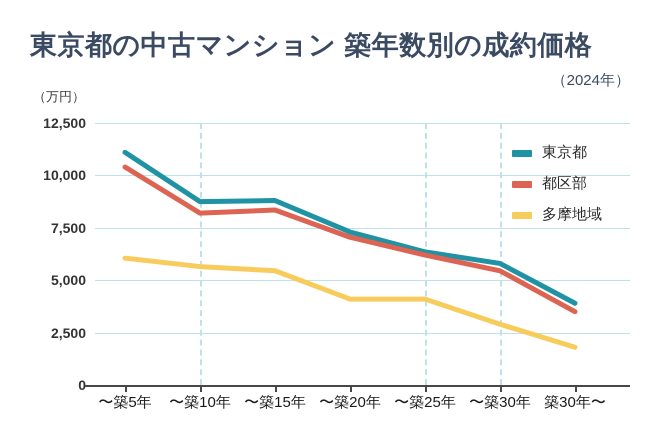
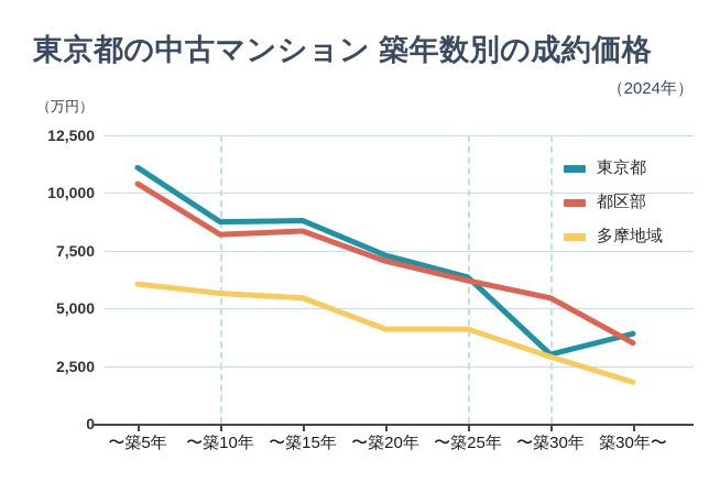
東京都/〜築30年: 5800 -> 3000
